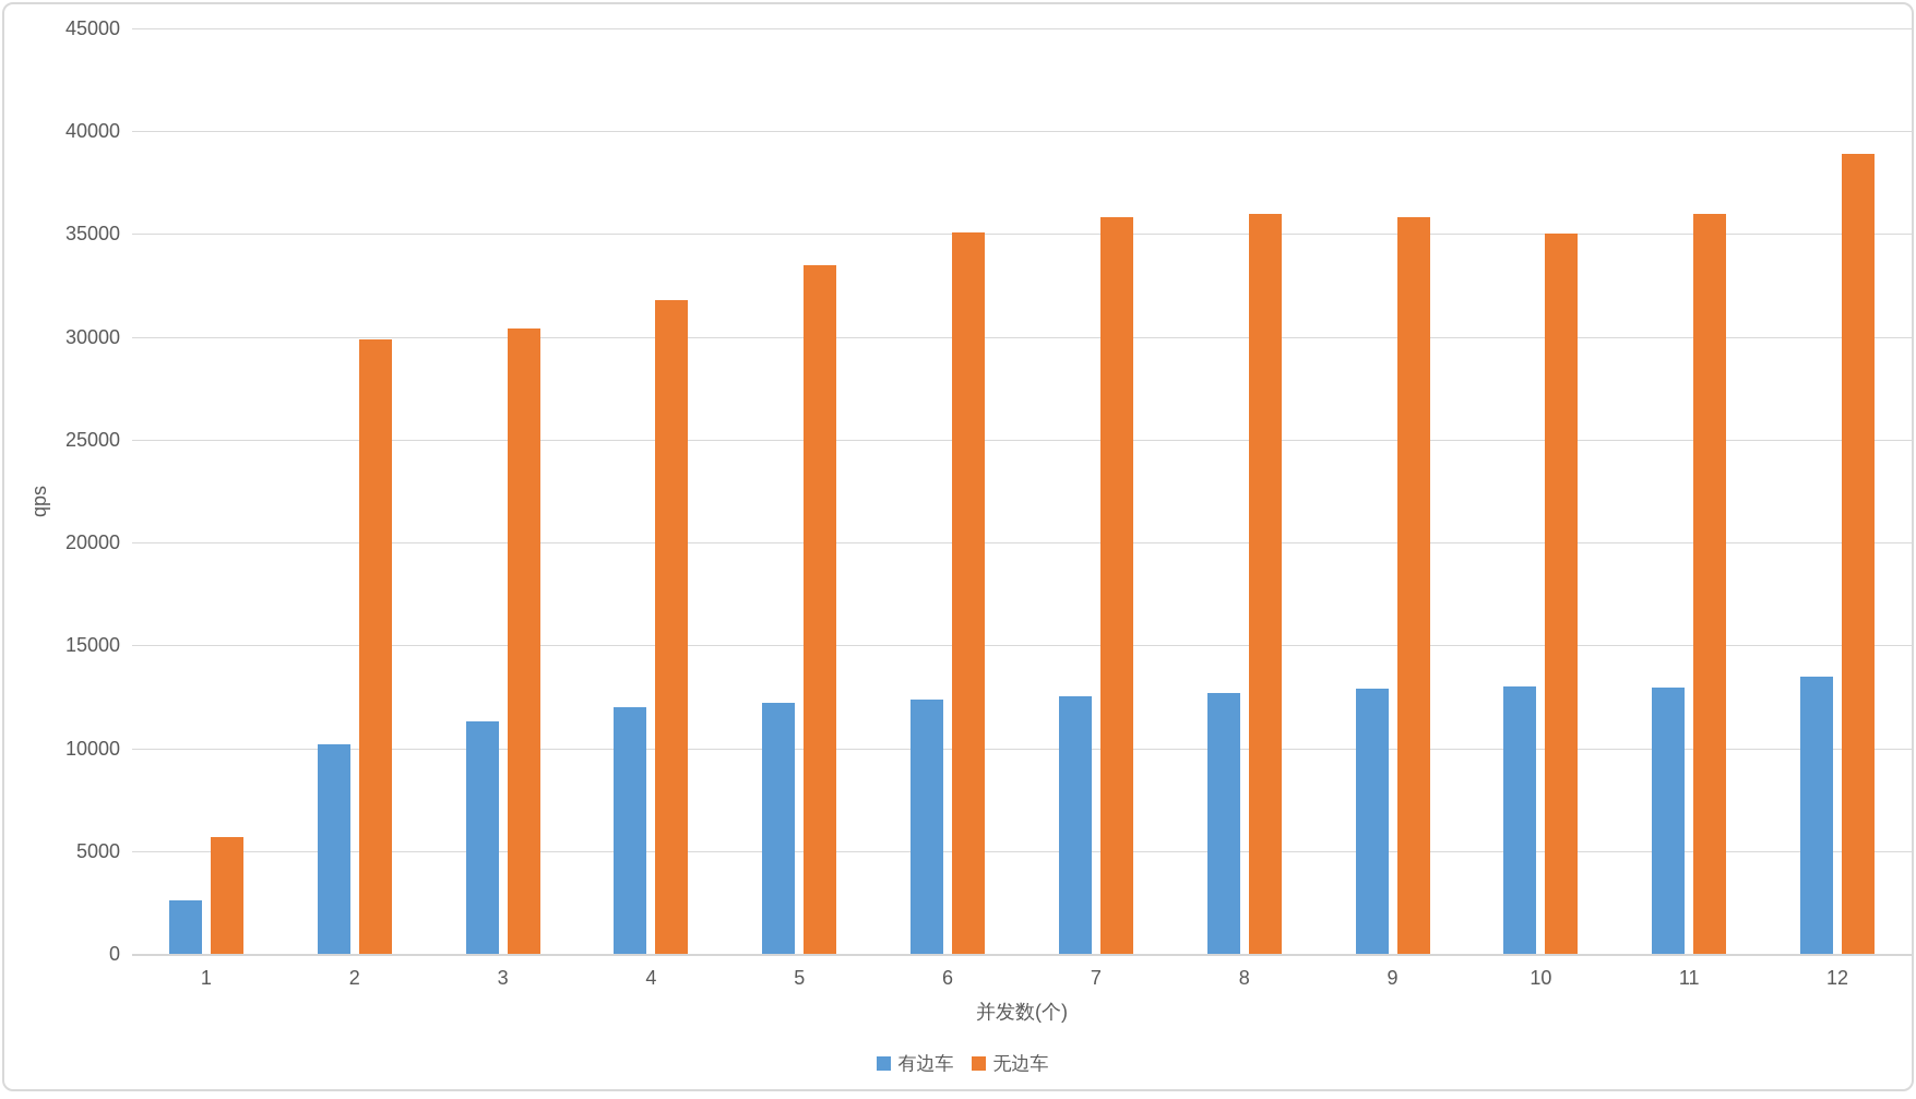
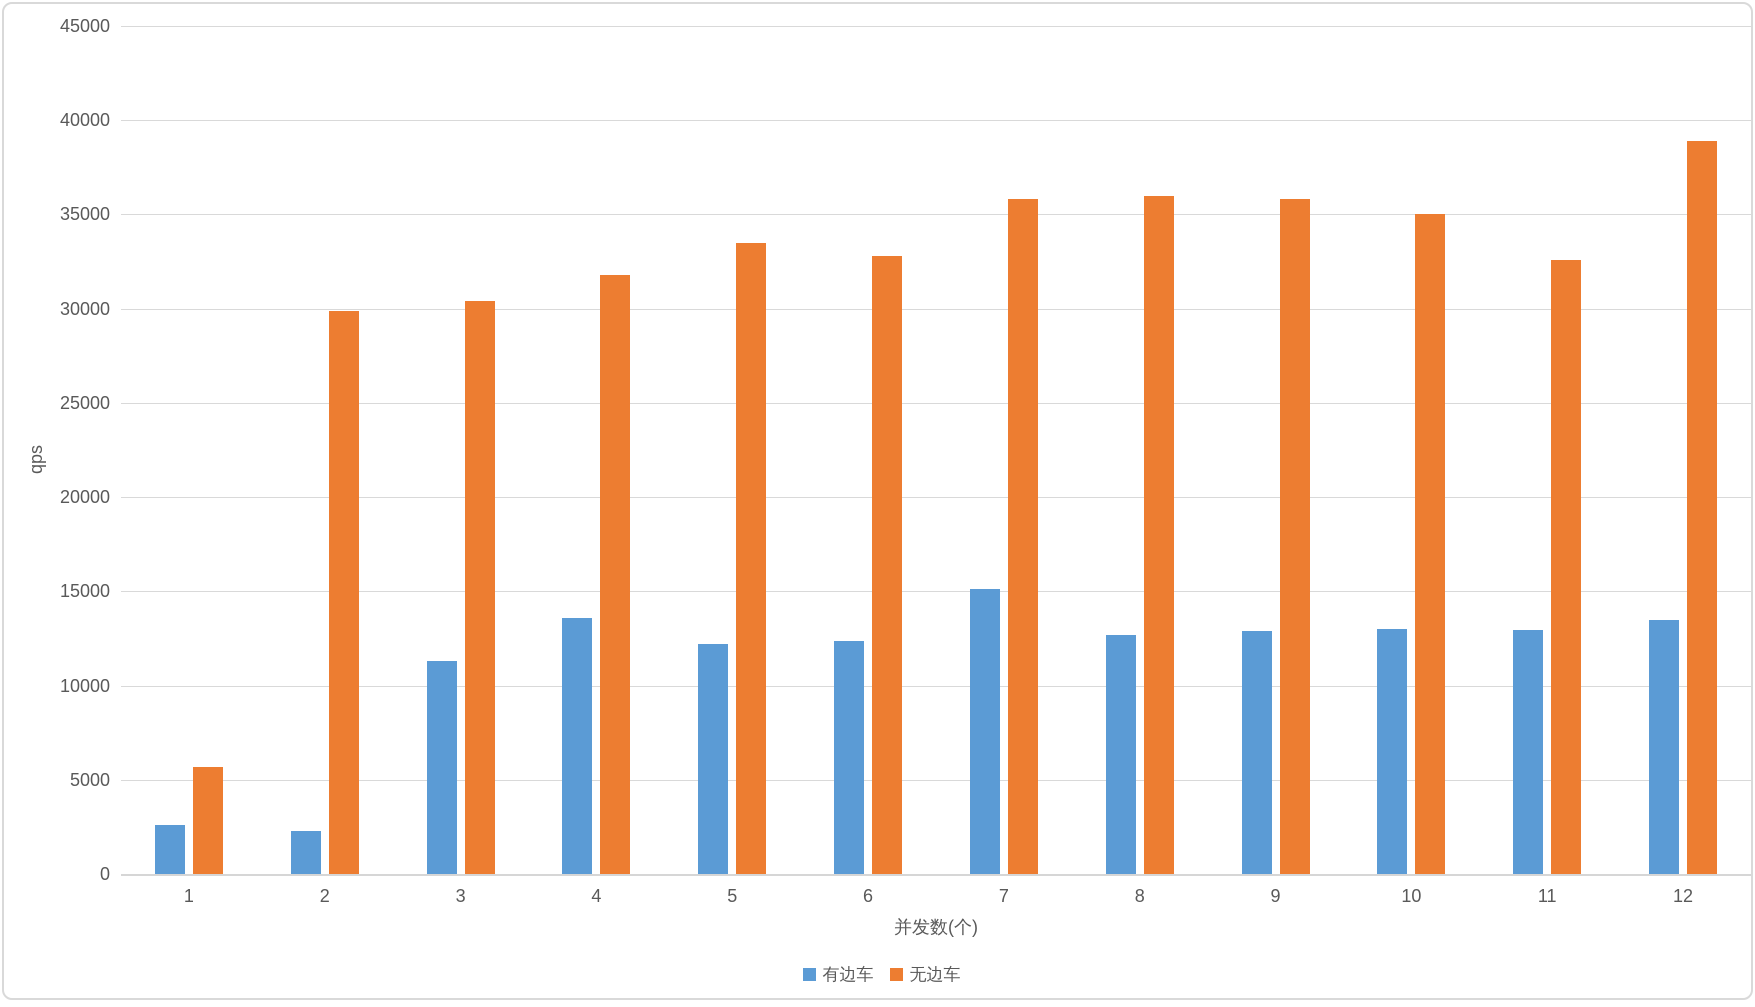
有边车/2: 10200 -> 2300
有边车/4: 12000 -> 13600
无边车/6: 35100 -> 32800
有边车/7: 12600 -> 15100
无边车/11: 36000 -> 32600
